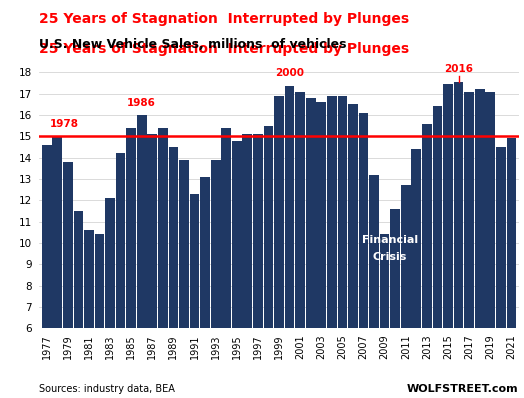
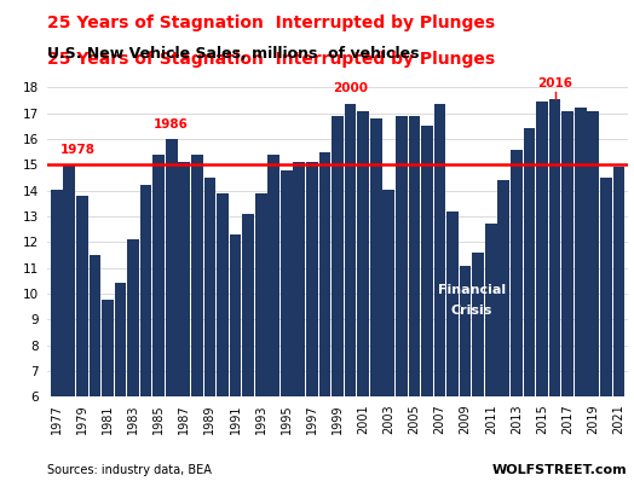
1977: 14.60 -> 14.05
1981: 10.60 -> 9.75
2003: 16.60 -> 14.05
2007: 16.10 -> 17.35
2009: 10.40 -> 11.10
